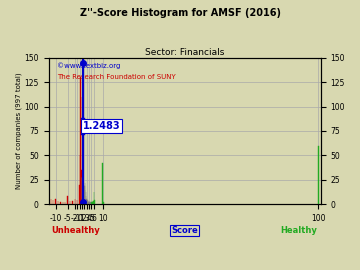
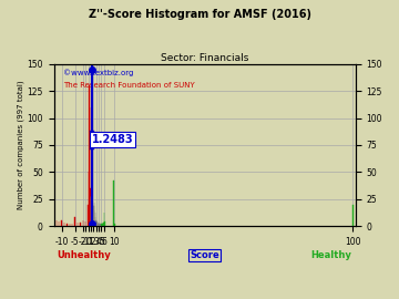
100: 60 -> 20
